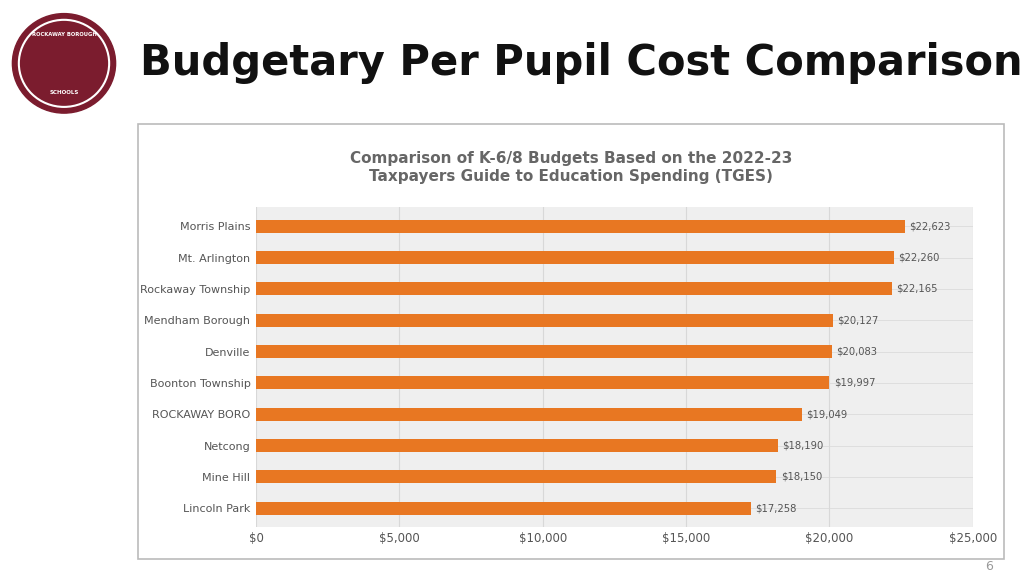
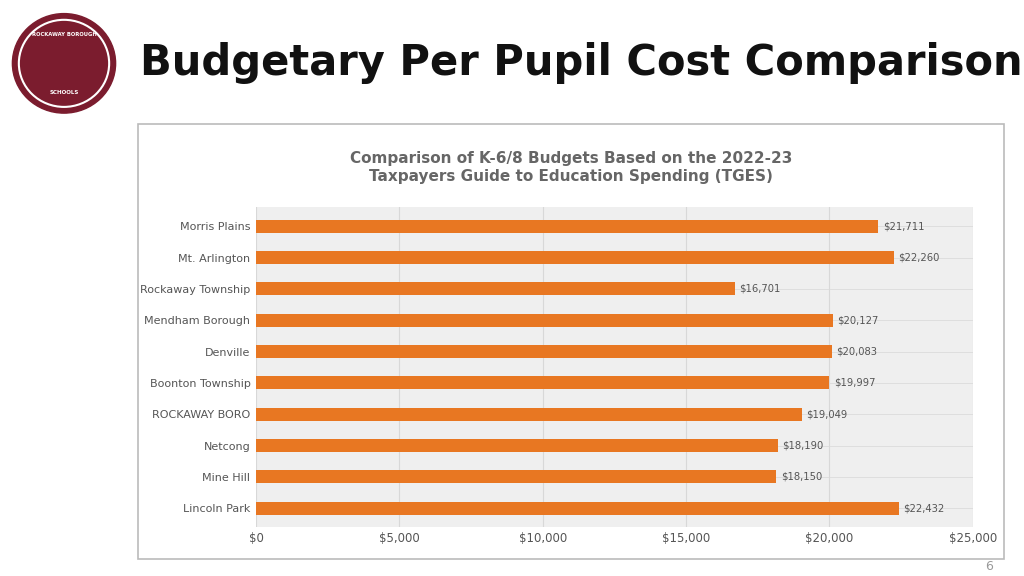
Morris Plains: $22,623 -> $21,711
Rockaway Township: $22,165 -> $16,701
Lincoln Park: $17,258 -> $22,432
